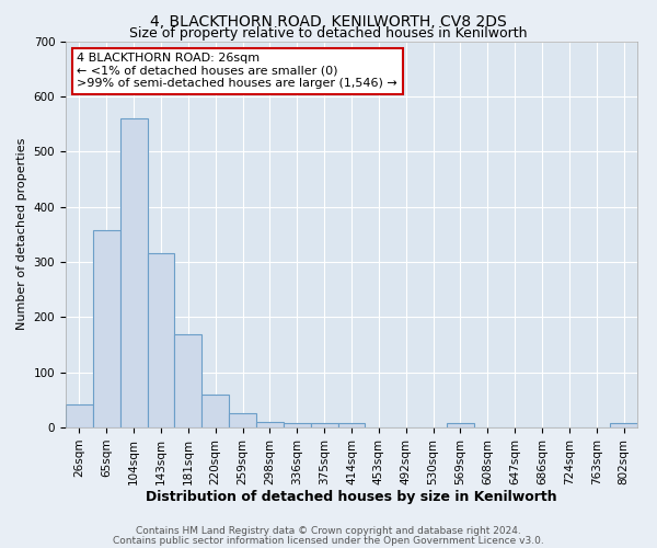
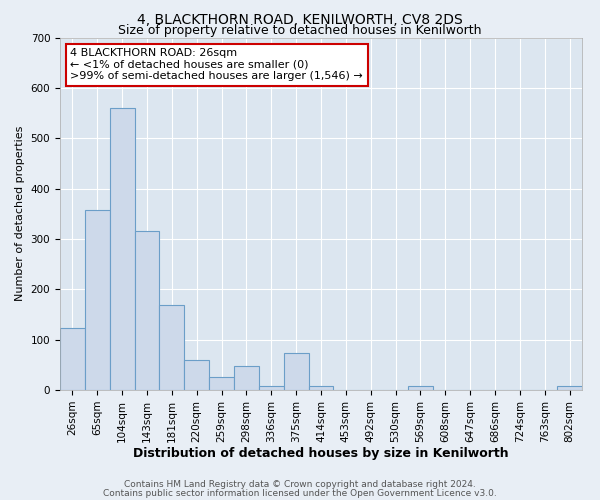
26sqm: 42 -> 124
298sqm: 10 -> 48
375sqm: 7 -> 74
